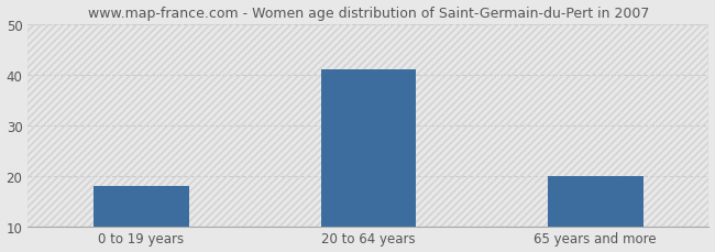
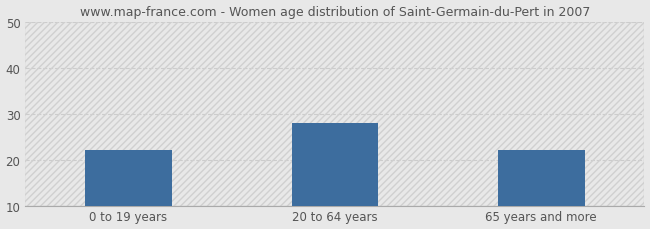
0 to 19 years: 18 -> 22
20 to 64 years: 41 -> 28
65 years and more: 20 -> 22
